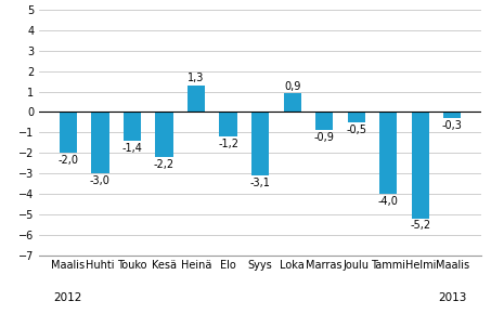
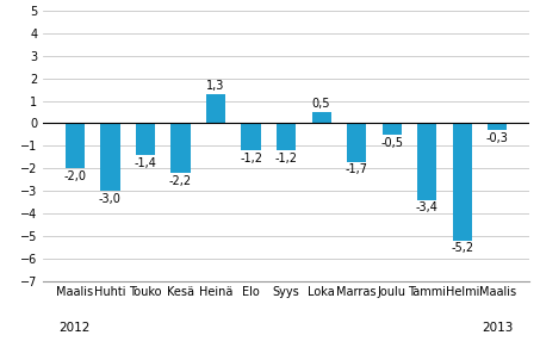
Syys: -3,1 -> -1,2
Loka: 0,9 -> 0,5
Marras: -0,9 -> -1,7
Tammi: -4,0 -> -3,4
